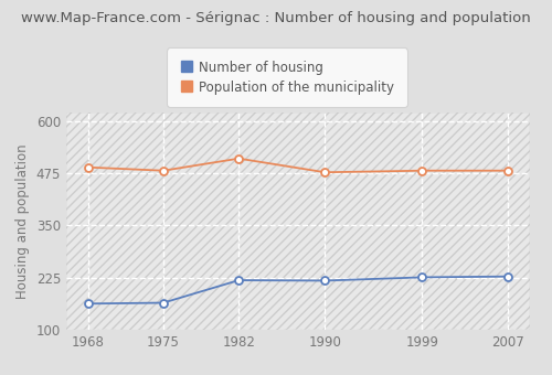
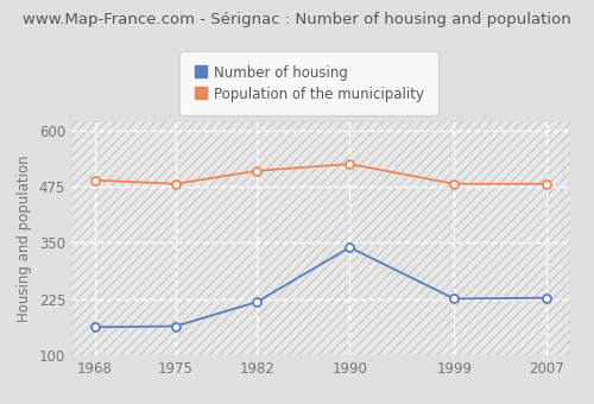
Number of housing/1990: 218 -> 340
Population of the municipality/1990: 477 -> 525
